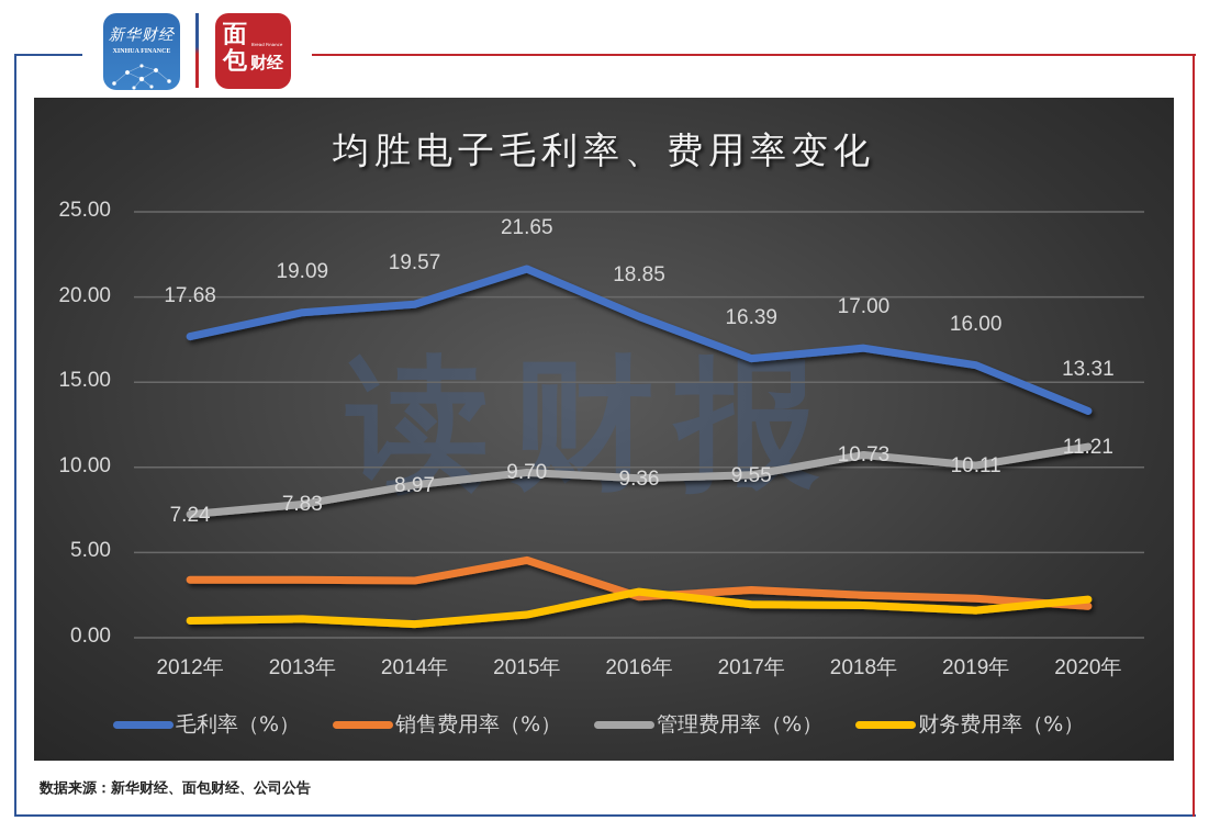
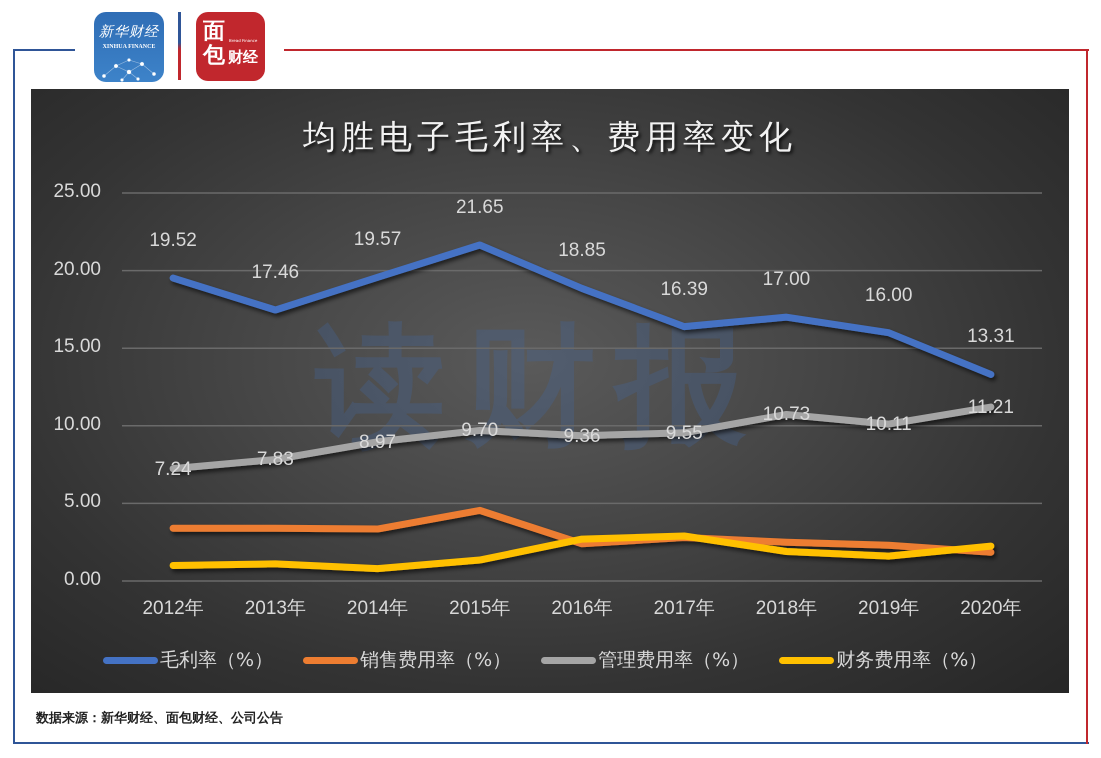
毛利率（%）/2012年: 17.68 -> 19.52
毛利率（%）/2013年: 19.09 -> 17.46
财务费用率（%）/2017年: 1.9 -> 2.9
